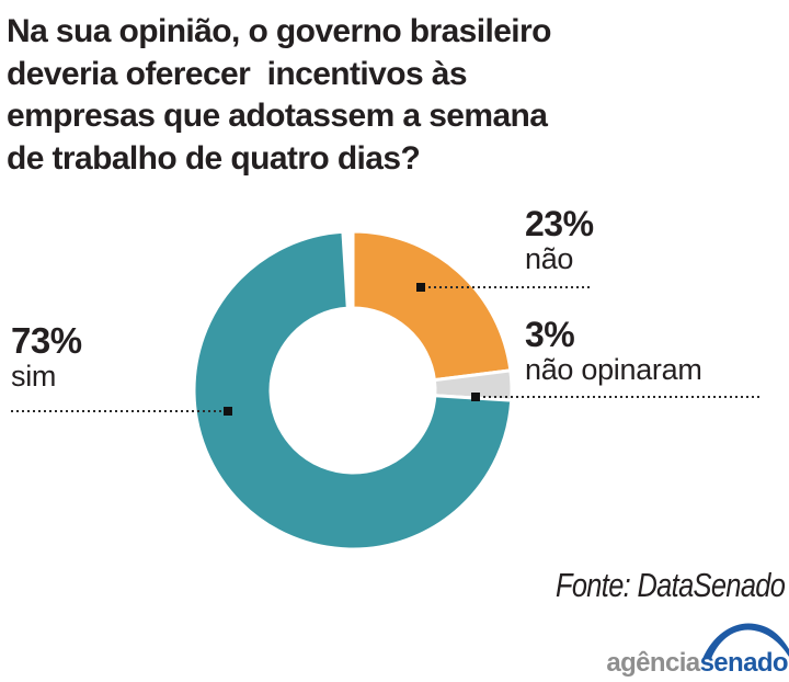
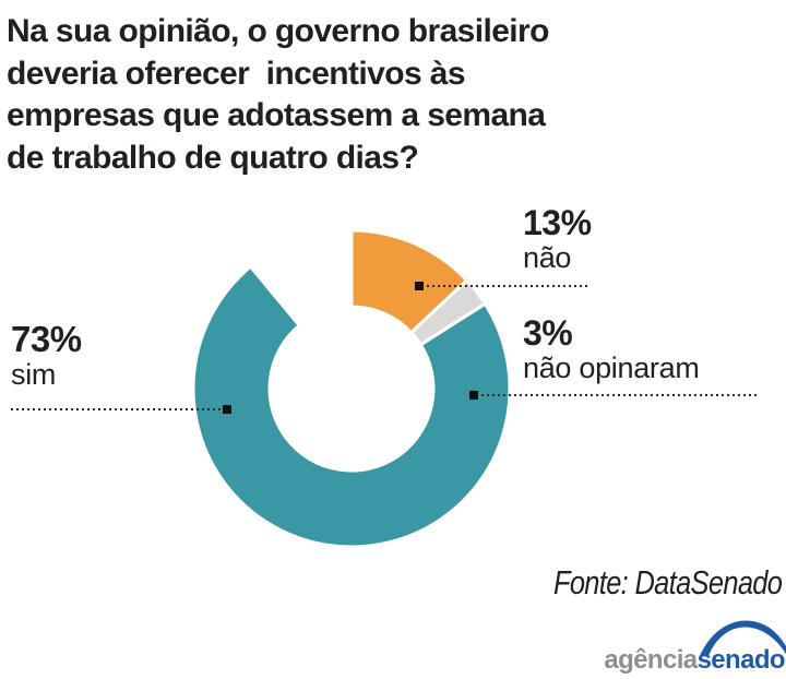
não: 23% -> 13%
